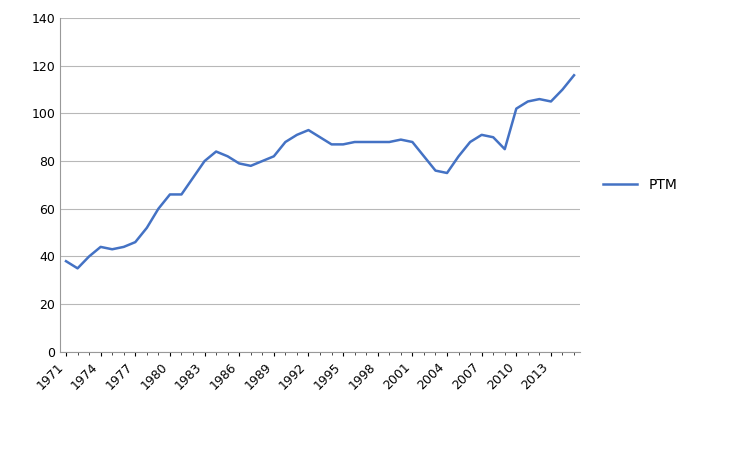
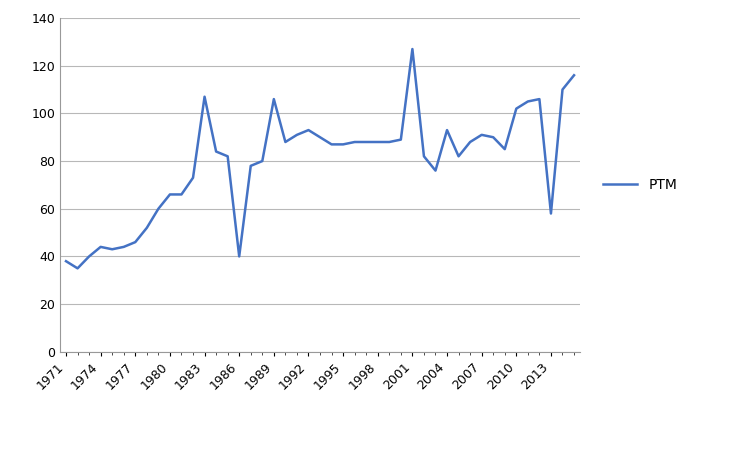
1983: 80 -> 107
1986: 79 -> 40
1989: 82 -> 106
2001: 88 -> 127
2004: 75 -> 93
2013: 105 -> 58
